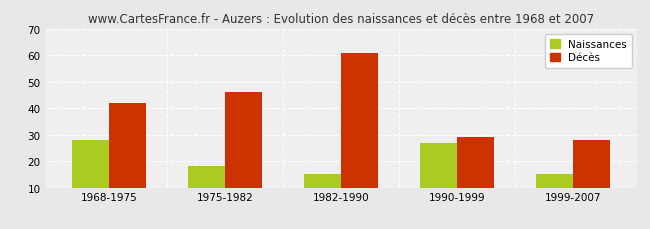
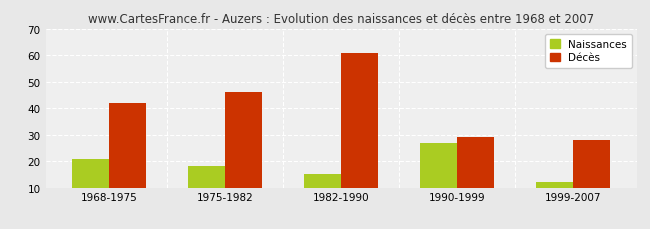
Naissances/1968-1975: 28 -> 21
Naissances/1999-2007: 15 -> 12
